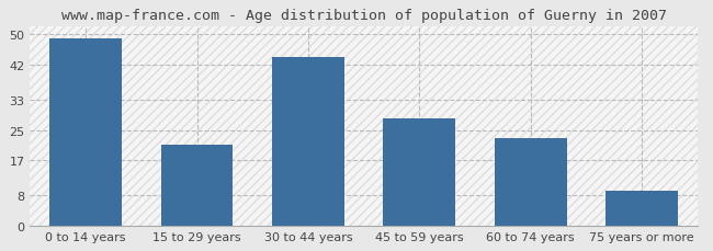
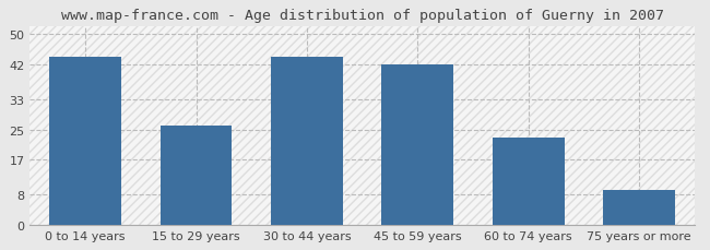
0 to 14 years: 49 -> 44
15 to 29 years: 21 -> 26
45 to 59 years: 28 -> 42
